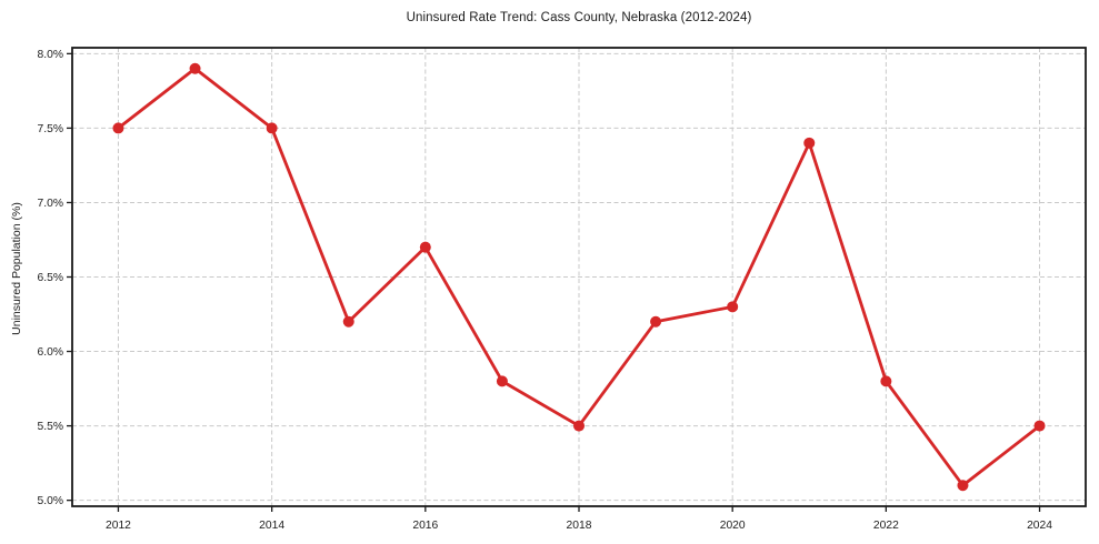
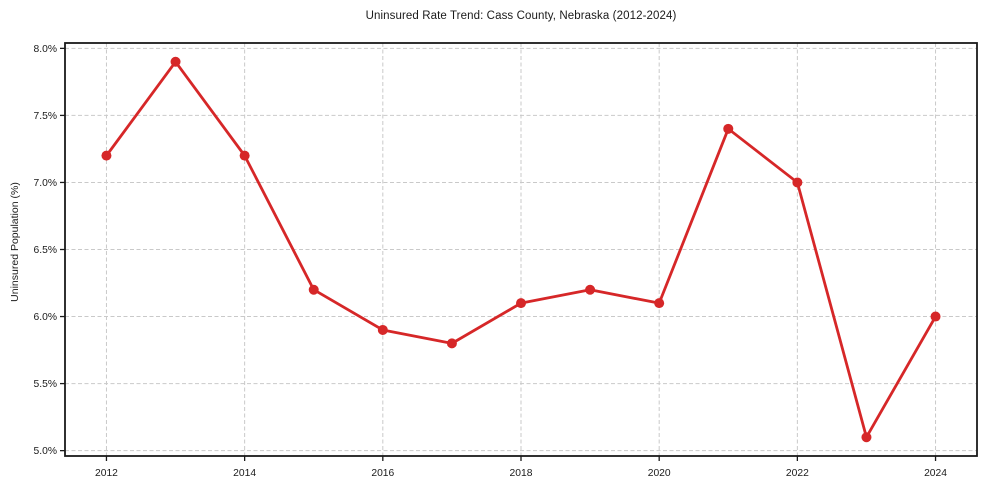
2012: 7.5% -> 7.2%
2014: 7.5% -> 7.2%
2016: 6.7% -> 5.9%
2018: 5.5% -> 6.1%
2020: 6.3% -> 6.1%
2022: 5.8% -> 7.0%
2024: 5.5% -> 6.0%
